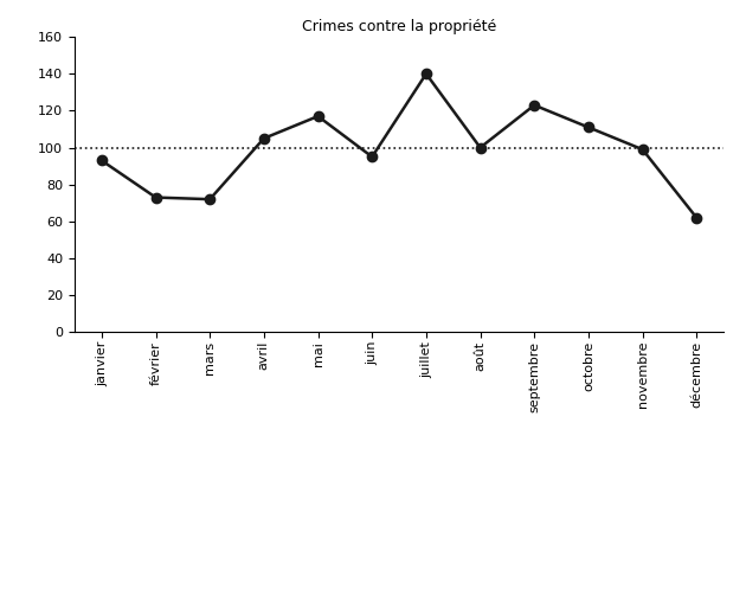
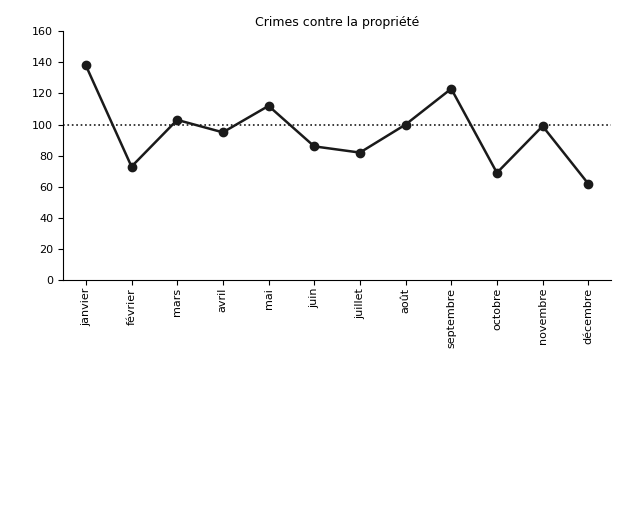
janvier: 93 -> 138
mars: 72 -> 103
avril: 105 -> 95
mai: 117 -> 112
juin: 95 -> 86
juillet: 140 -> 82
octobre: 111 -> 69
